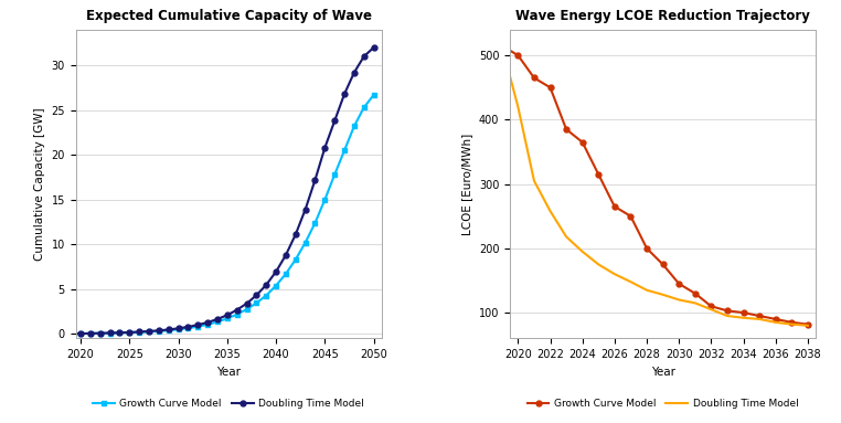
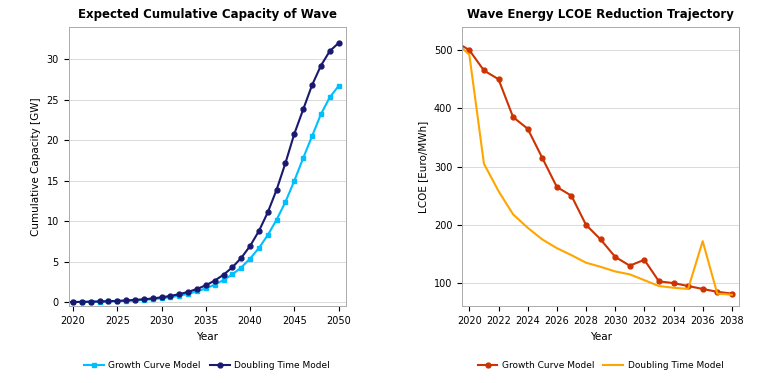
Wave Energy LCOE Reduction Trajectory/Doubling Time Model/2020: 420 -> 492
Wave Energy LCOE Reduction Trajectory/Growth Curve Model/2032: 110 -> 140
Wave Energy LCOE Reduction Trajectory/Doubling Time Model/2036: 85 -> 172
